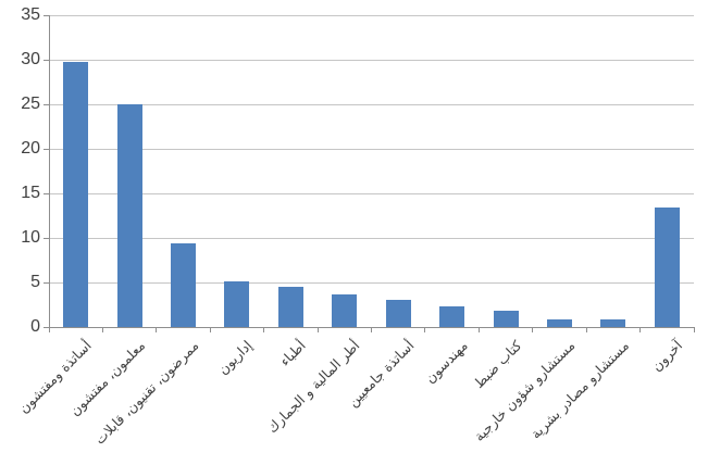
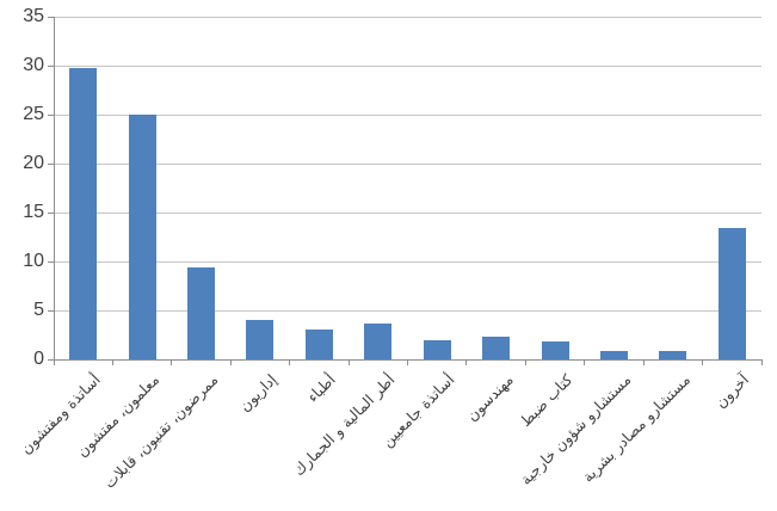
إداريون: 5 -> 4
أطباء: 4 -> 3
أساتذة جامعيين: 3 -> 2
